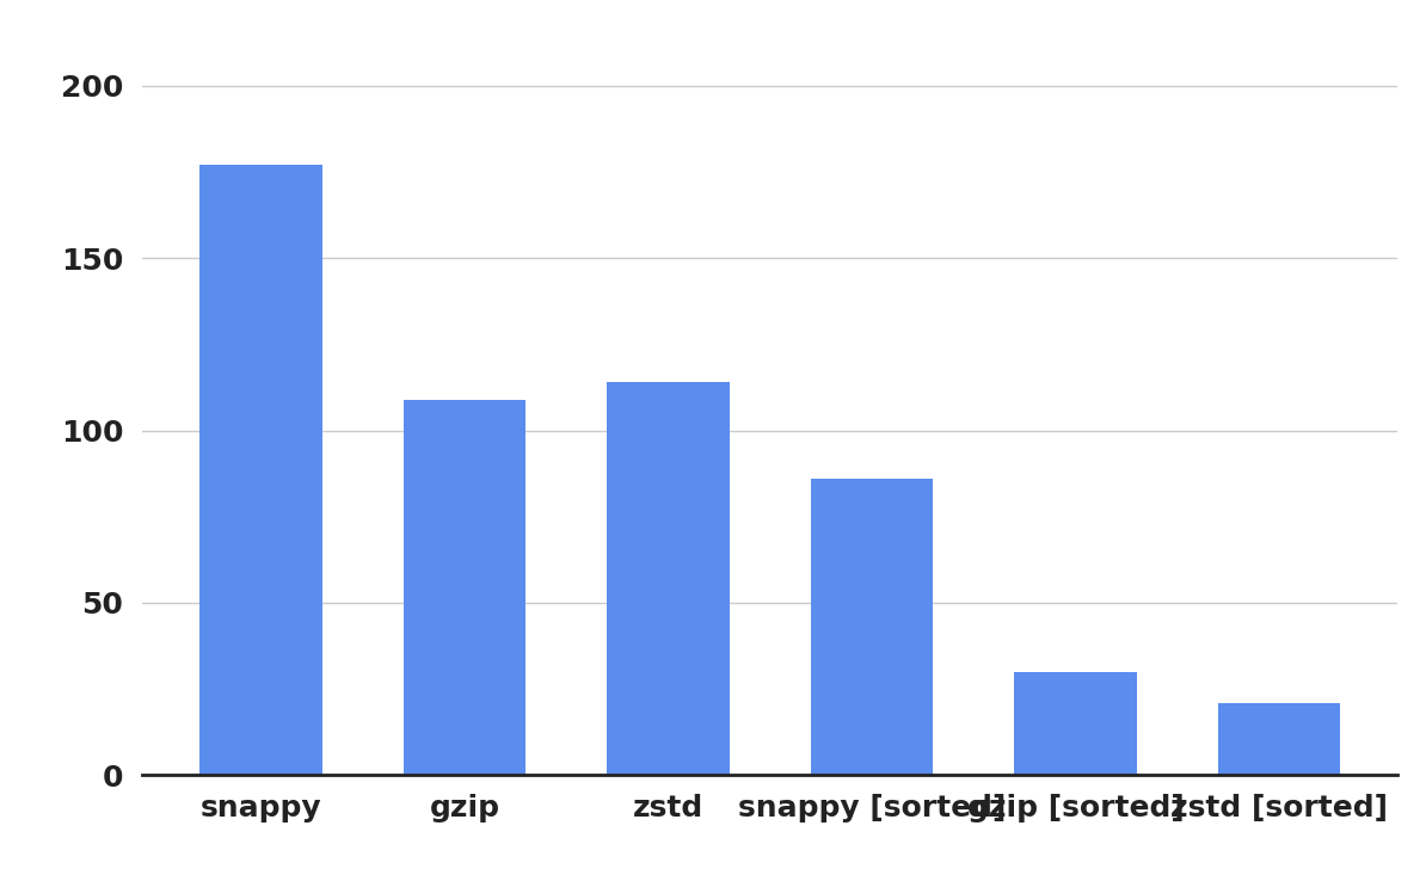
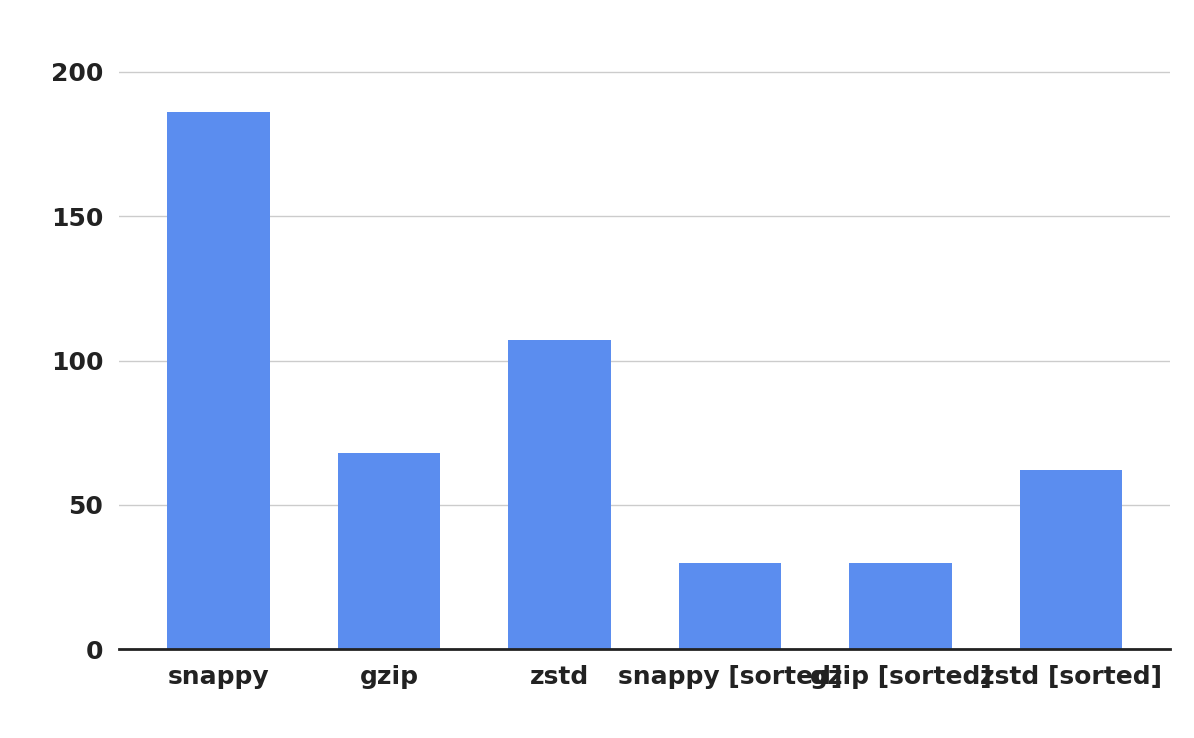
snappy: 177 -> 186
gzip: 109 -> 68
zstd: 114 -> 107
snappy [sorted]: 86 -> 30
zstd [sorted]: 21 -> 62
